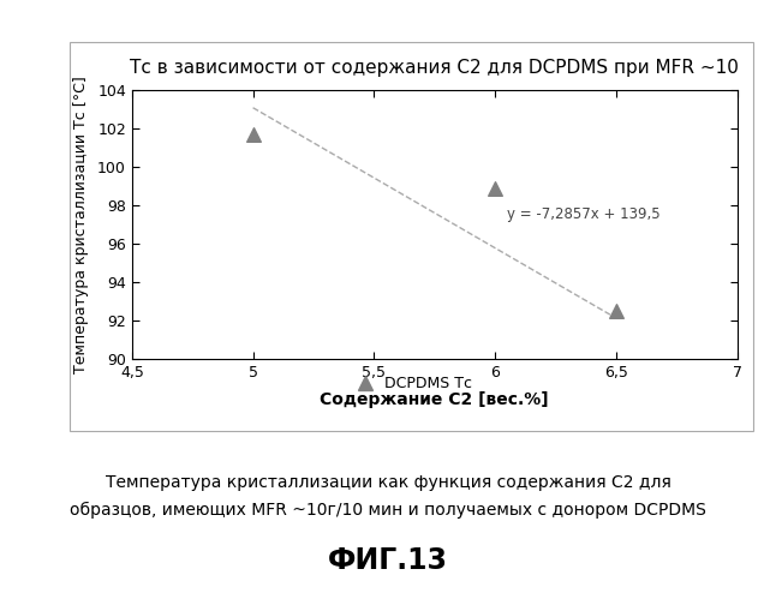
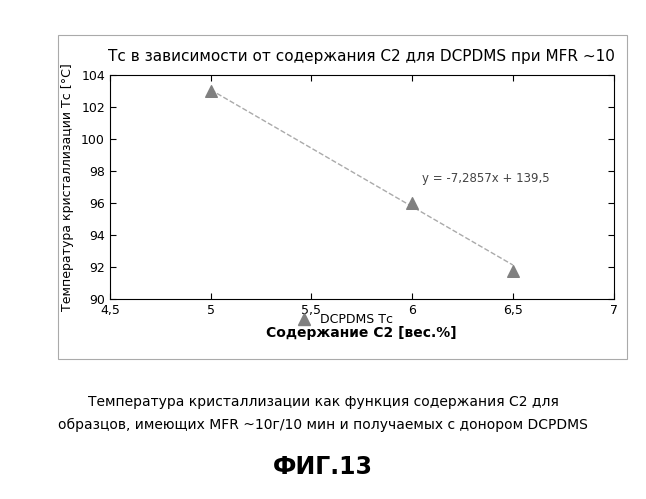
DCPDMS Тс/5: 101.7 -> 103.0
DCPDMS Тс/6: 98.9 -> 96.0
DCPDMS Тс/6,5: 92.5 -> 91.8
